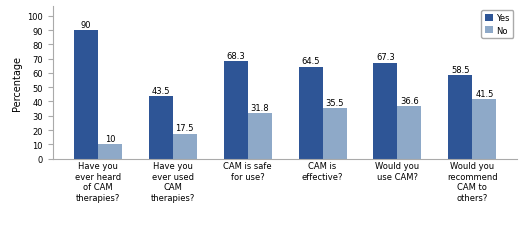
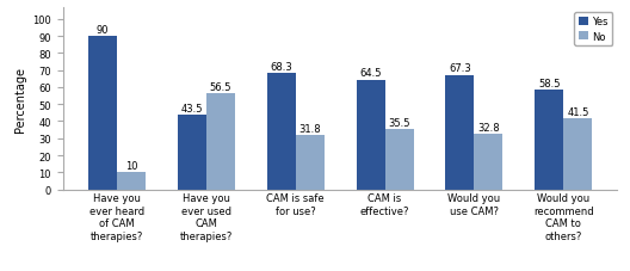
No/Have you ever used CAM therapies?: 17.5 -> 56.5
No/Would you use CAM?: 36.6 -> 32.8
